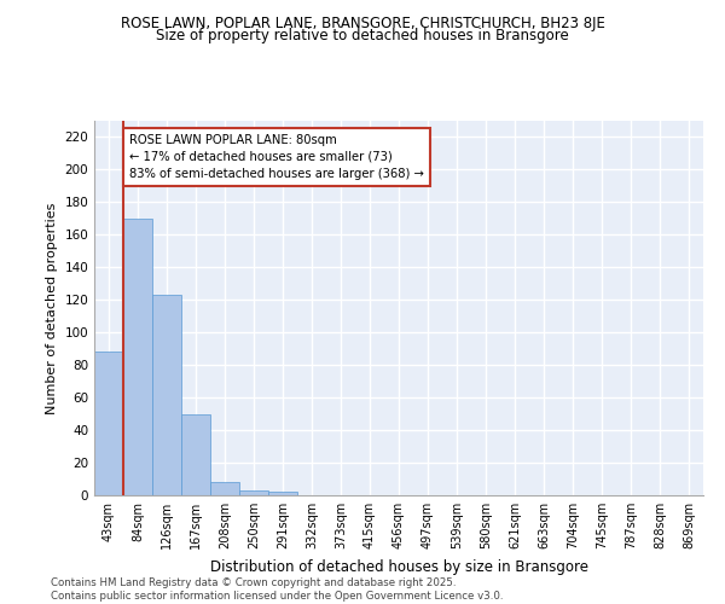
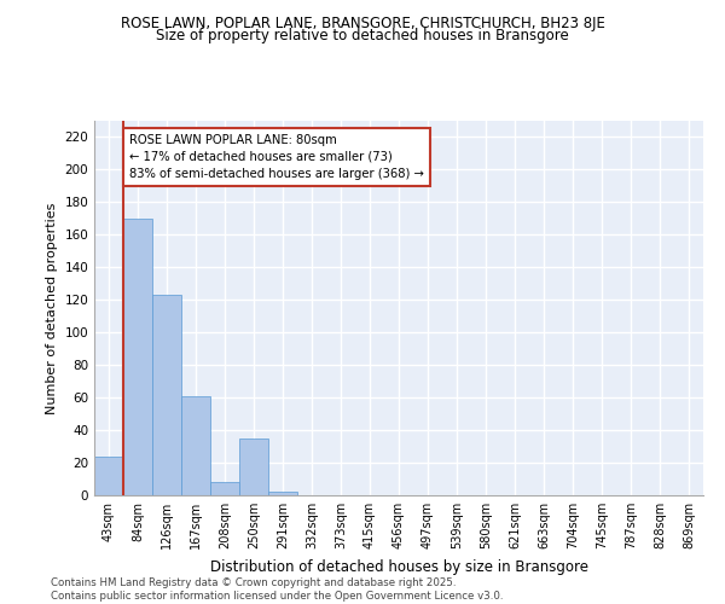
43sqm: 88 -> 24
167sqm: 50 -> 61
250sqm: 3 -> 35
